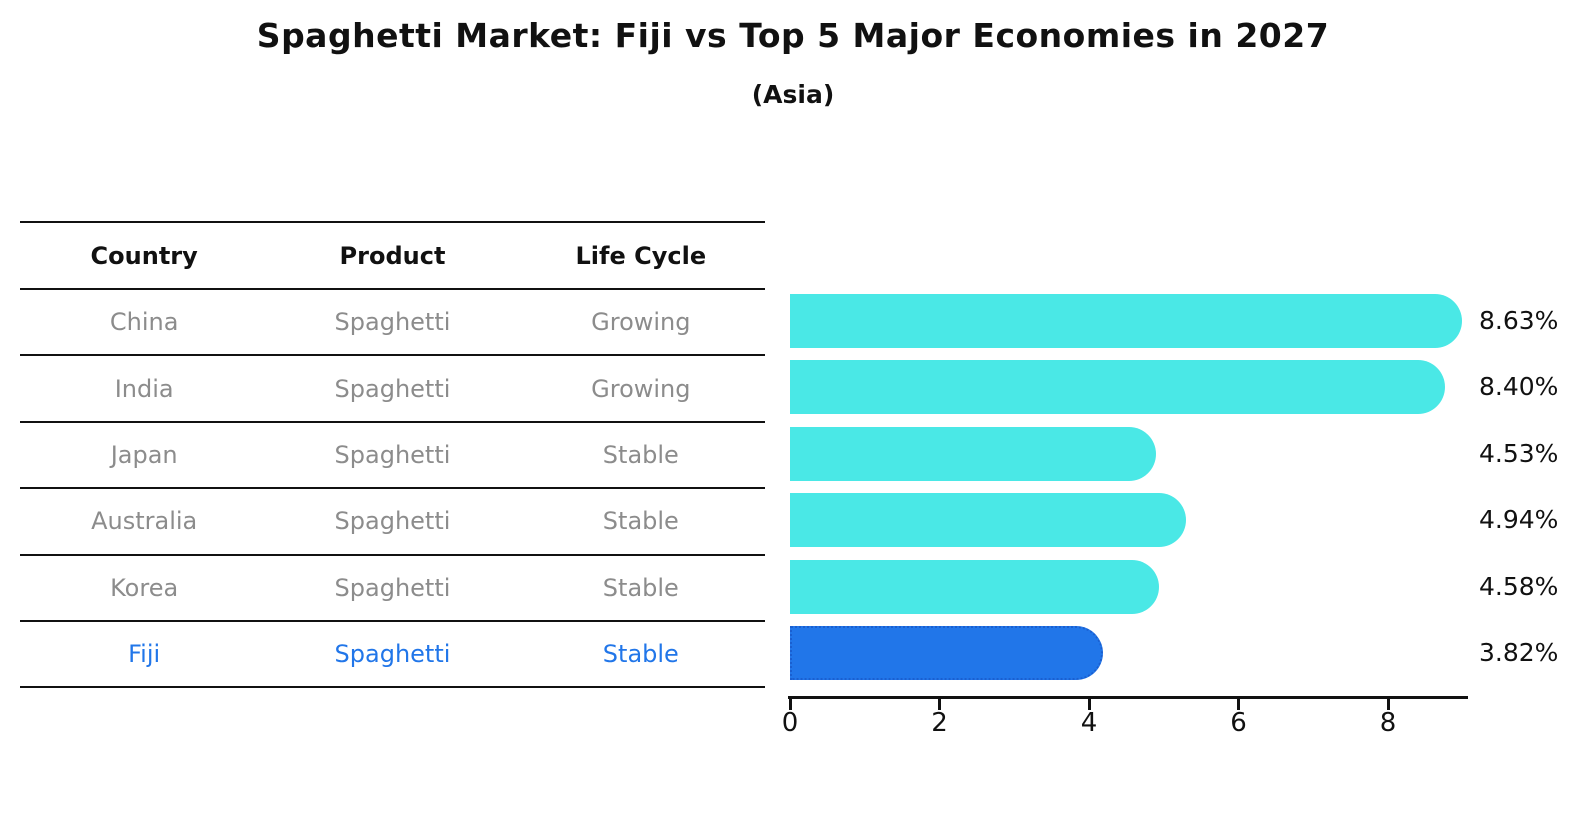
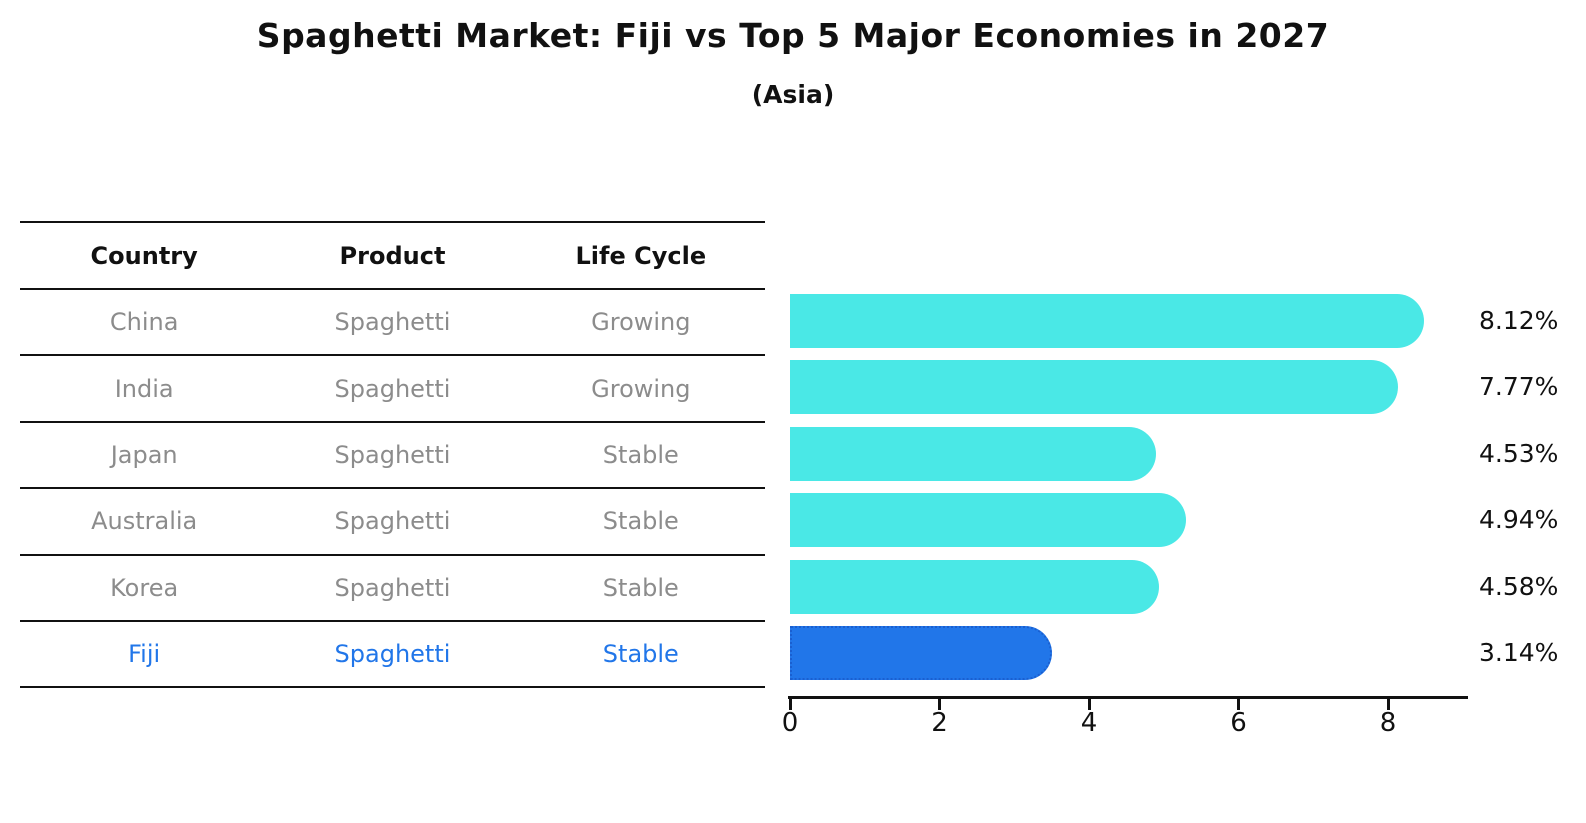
China: 8.63% -> 8.12%
India: 8.40% -> 7.77%
Fiji: 3.82% -> 3.14%
